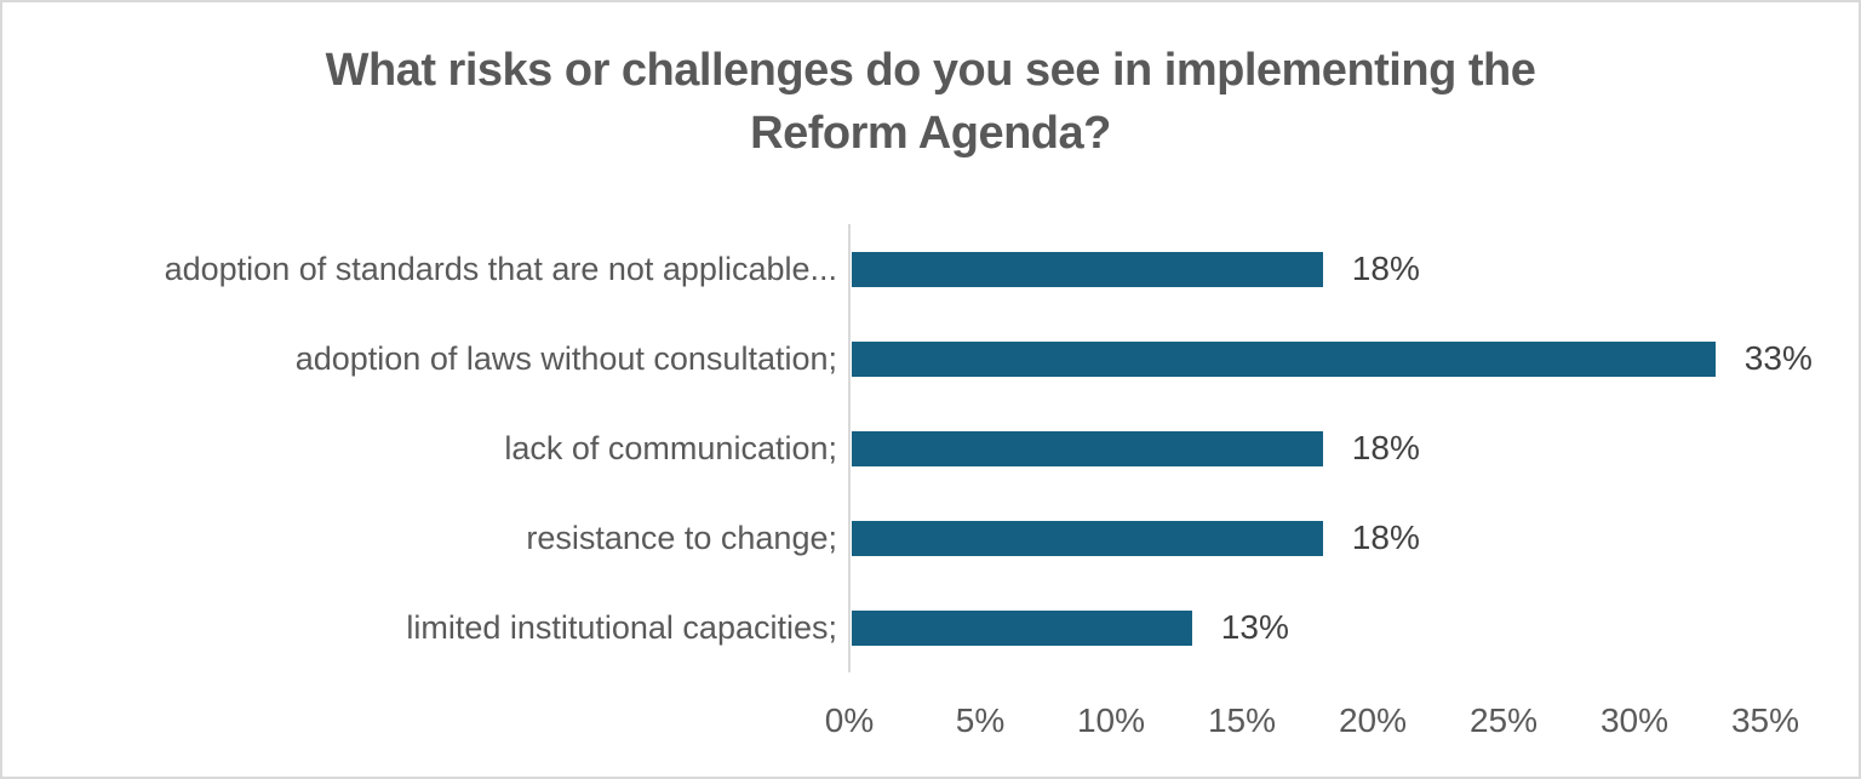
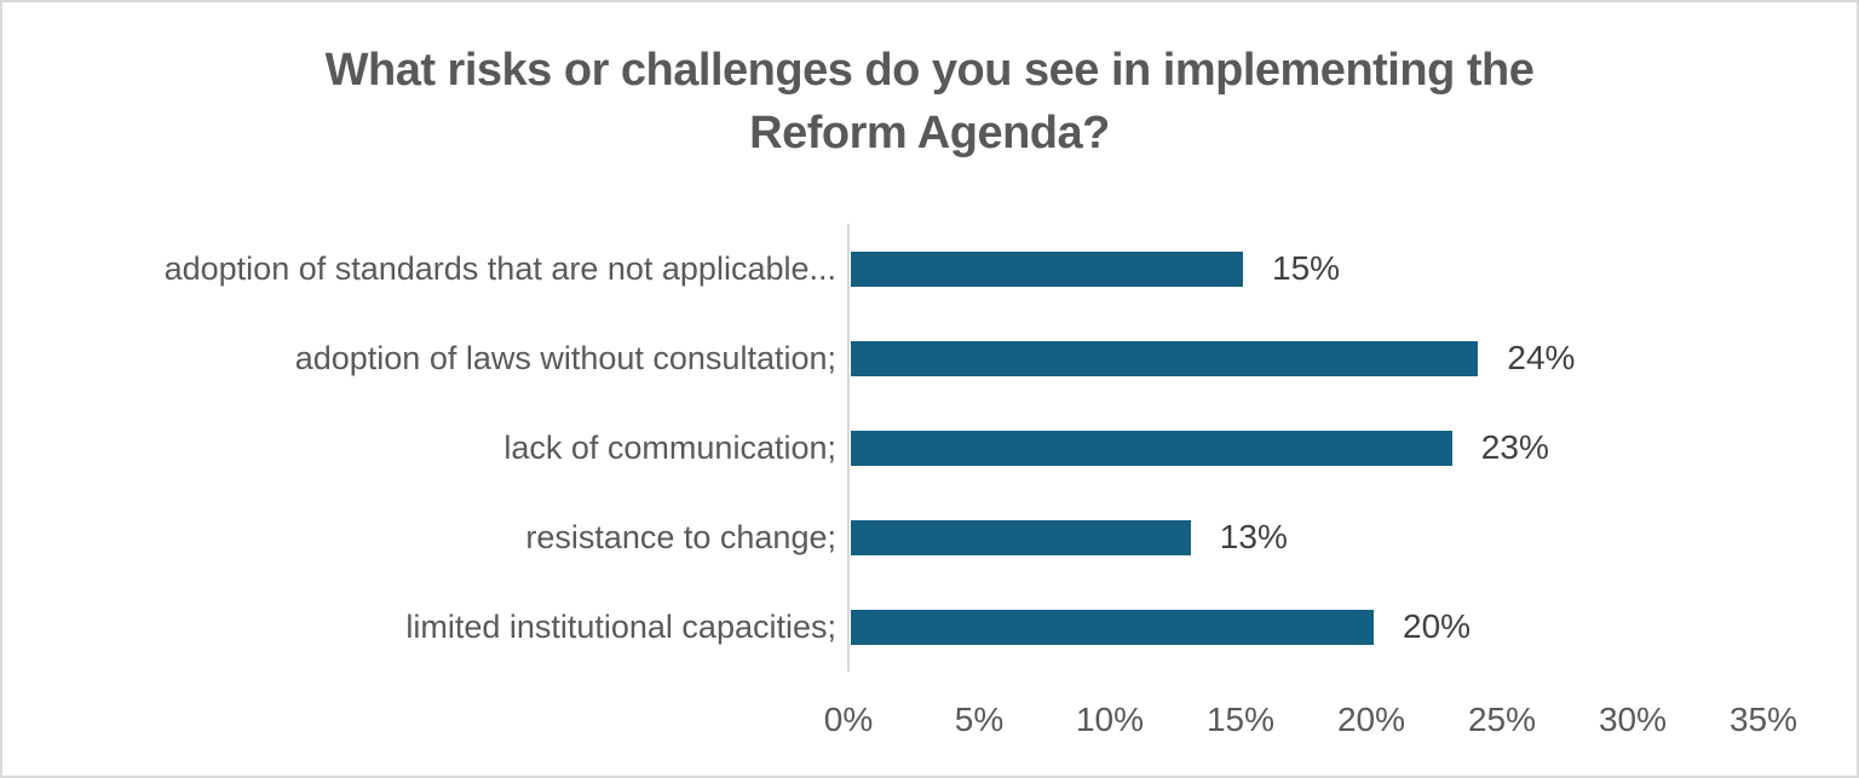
adoption of standards that are not applicable...: 18% -> 15%
adoption of laws without consultation;: 33% -> 24%
lack of communication;: 18% -> 23%
resistance to change;: 18% -> 13%
limited institutional capacities;: 13% -> 20%
